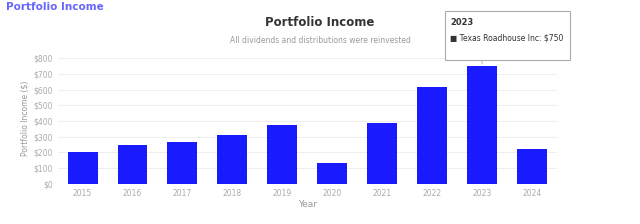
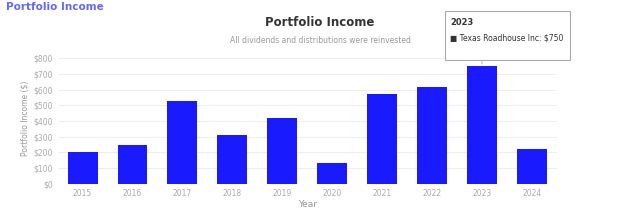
2017: $260 -> $530
2019: $380 -> $420
2021: $390 -> $570
